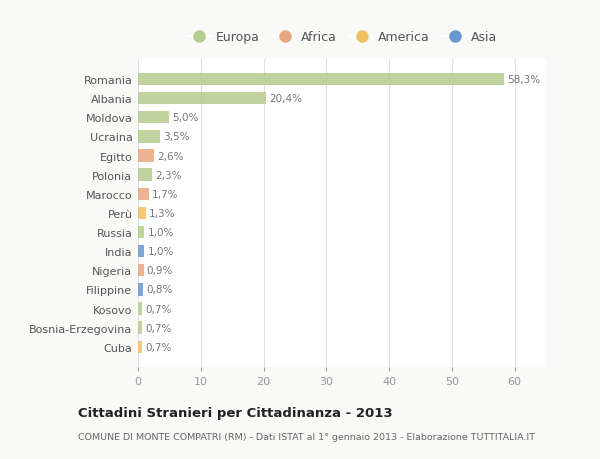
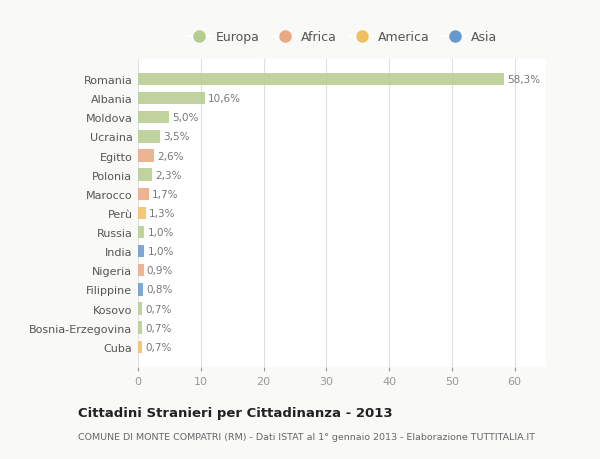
Albania: 20,4% -> 10,6%
